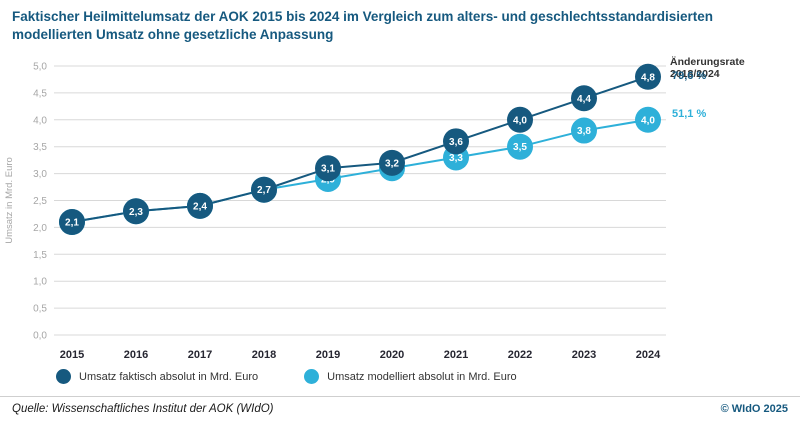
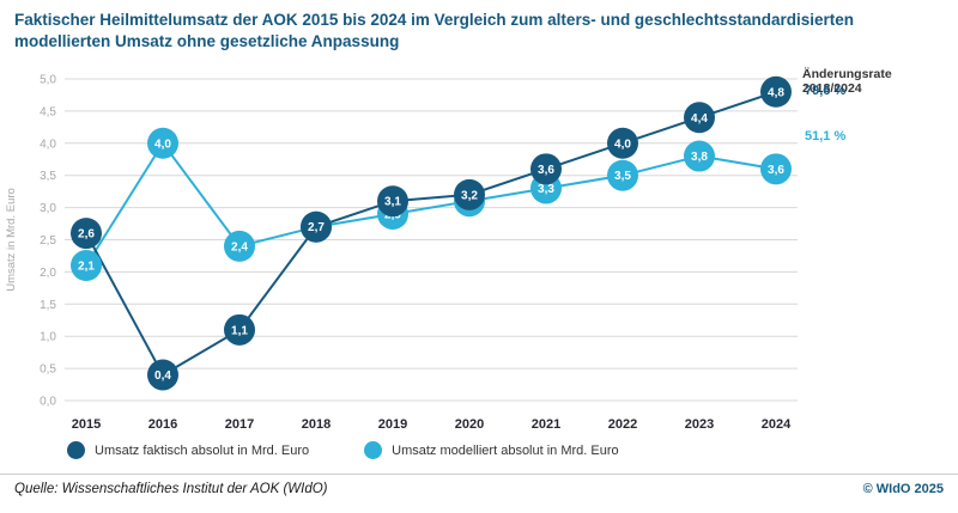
Umsatz faktisch absolut in Mrd. Euro/2015: 2,1 -> 2,6
Umsatz faktisch absolut in Mrd. Euro/2016: 2,3 -> 0,4
Umsatz modelliert absolut in Mrd. Euro/2016: 2,3 -> 4,0
Umsatz faktisch absolut in Mrd. Euro/2017: 2,4 -> 1,1
Umsatz modelliert absolut in Mrd. Euro/2024: 4,0 -> 3,6
